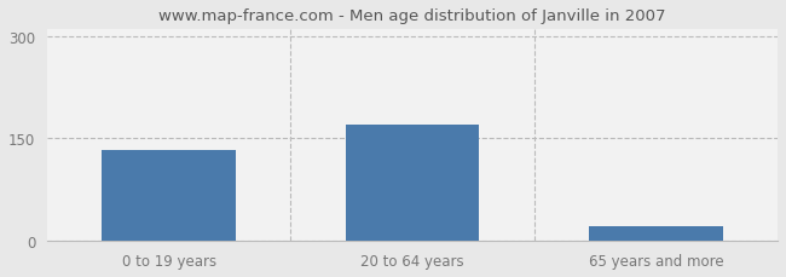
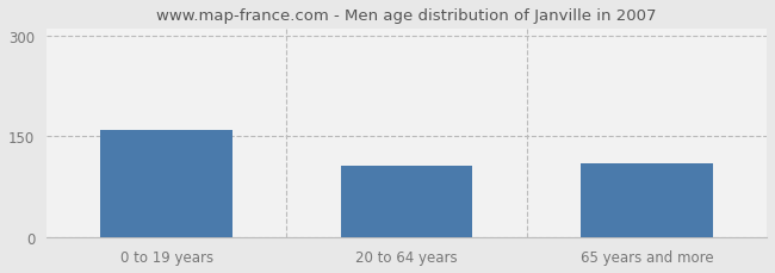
0 to 19 years: 132 -> 160
20 to 64 years: 170 -> 106
65 years and more: 20 -> 110
